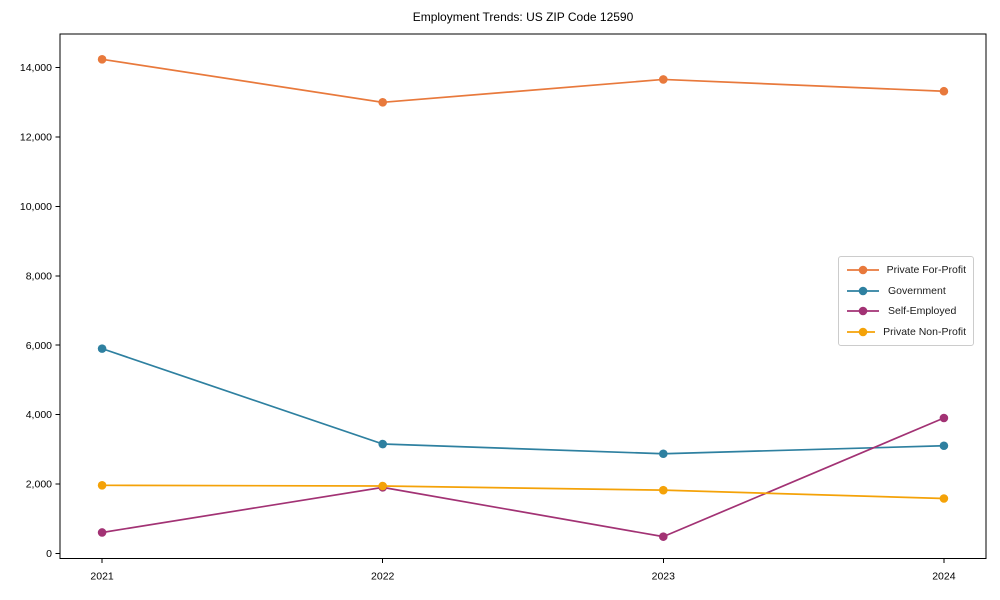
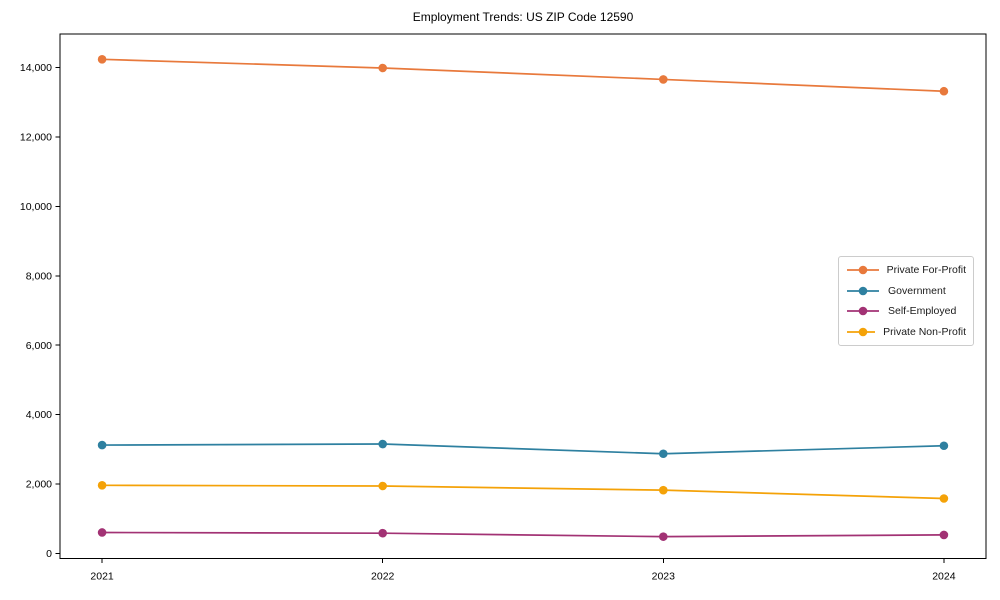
Government/2021: 5900 -> 3100
Private For-Profit/2022: 13000 -> 14000
Self-Employed/2022: 1900 -> 600
Self-Employed/2024: 3900 -> 500
